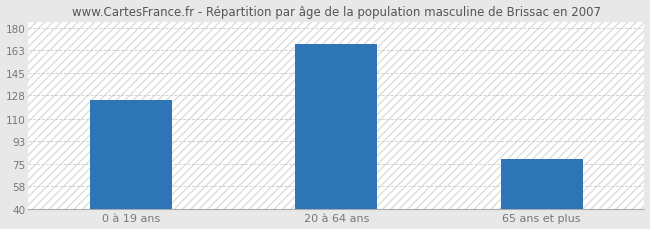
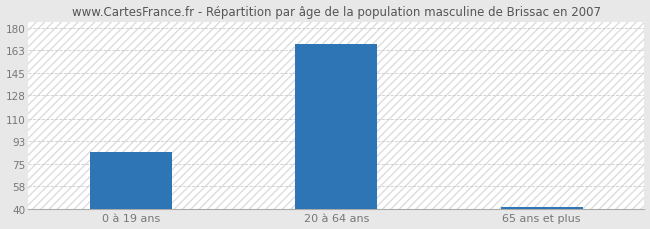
0 à 19 ans: 124 -> 84
65 ans et plus: 79 -> 42
